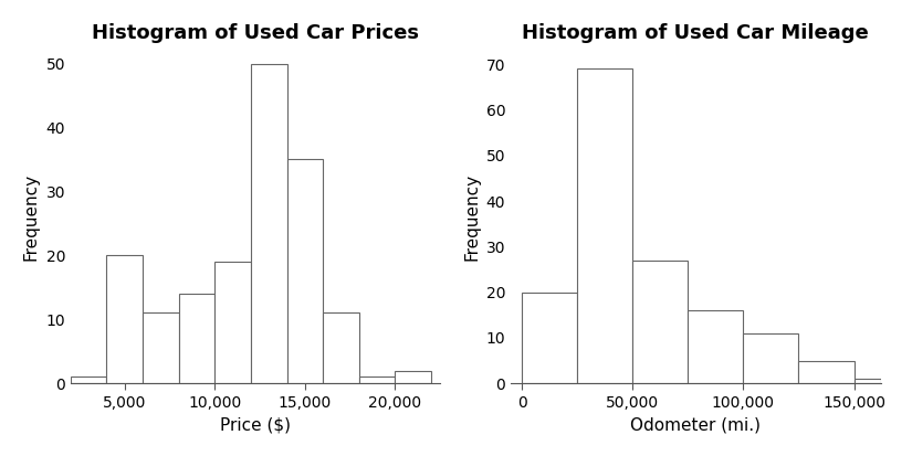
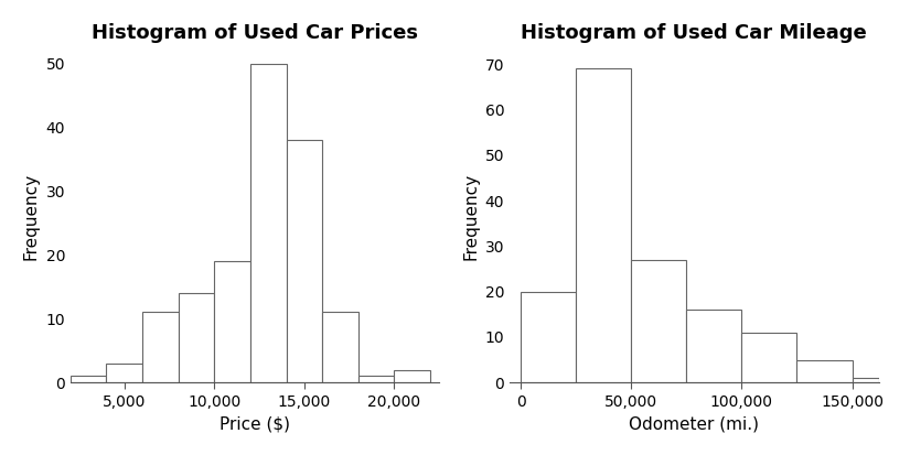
Histogram of Used Car Prices/5,000: 20 -> 3
Histogram of Used Car Prices/15,000: 35 -> 38
